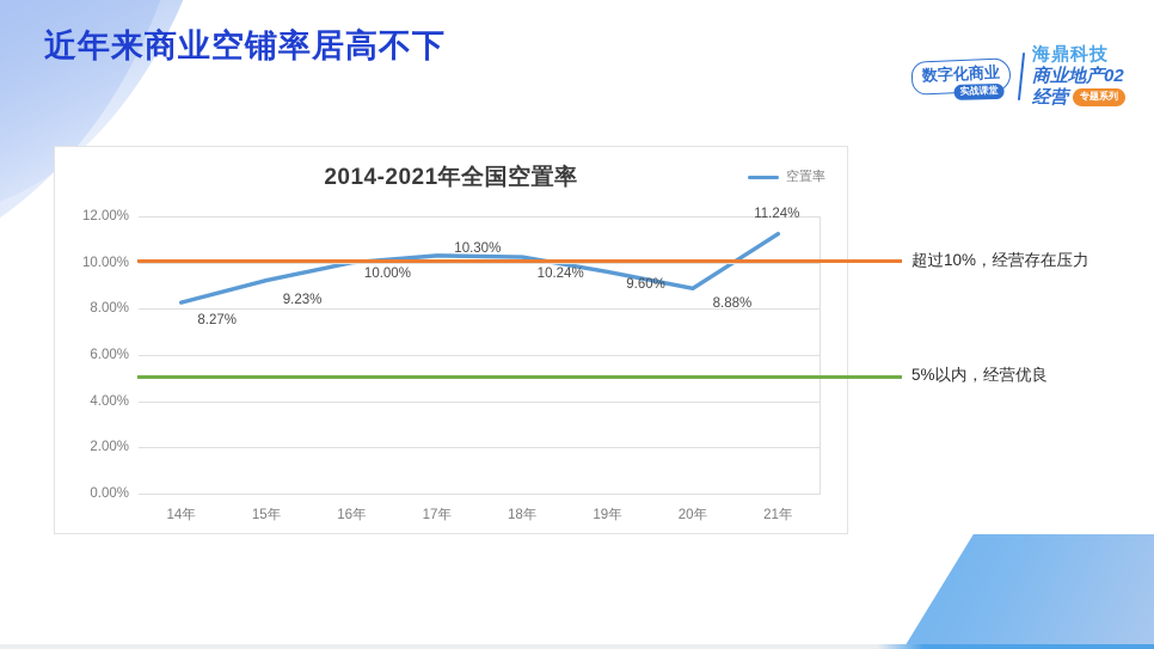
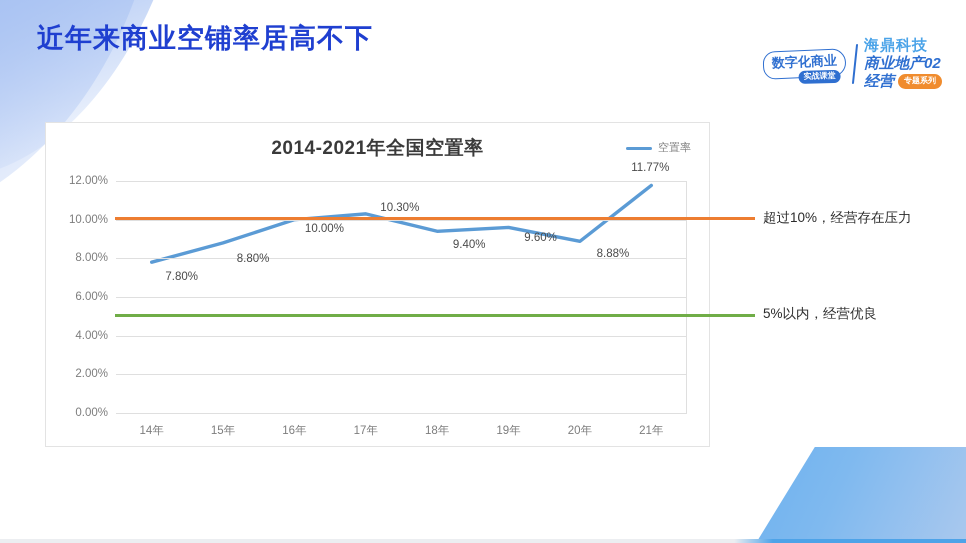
14年: 8.27% -> 7.80%
15年: 9.23% -> 8.80%
18年: 10.24% -> 9.40%
21年: 11.24% -> 11.77%
